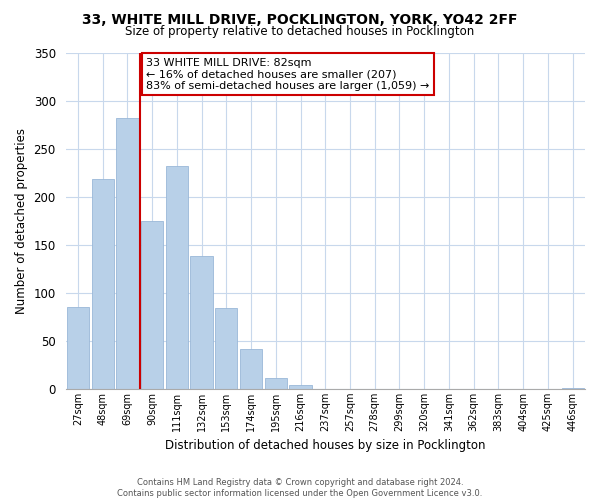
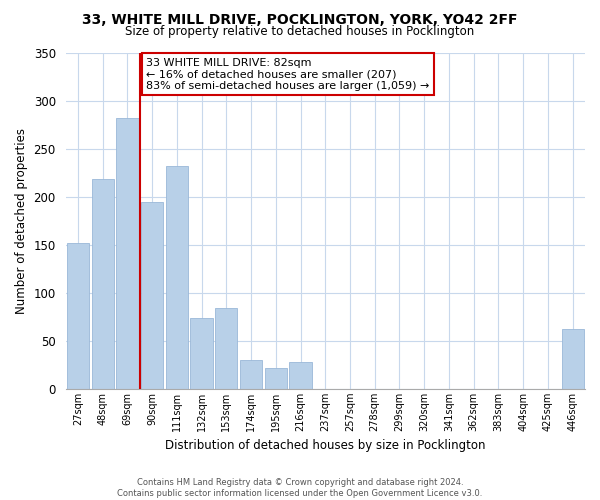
27sqm: 85 -> 152
90sqm: 175 -> 194
132sqm: 138 -> 74
174sqm: 41 -> 30
195sqm: 11 -> 22
216sqm: 4 -> 28
446sqm: 1 -> 62
